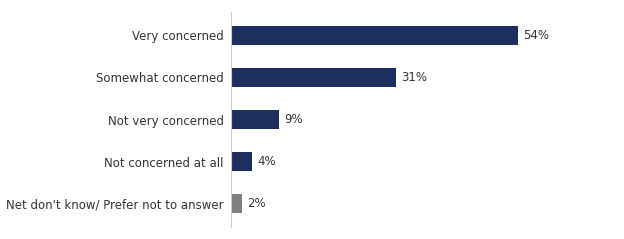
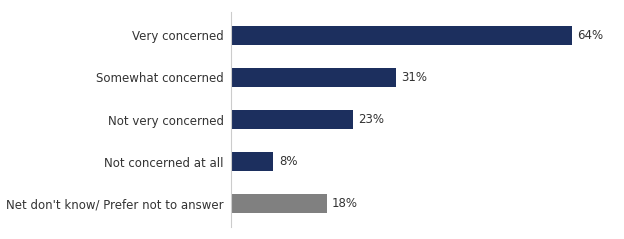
Very concerned: 54% -> 64%
Not very concerned: 9% -> 23%
Not concerned at all: 4% -> 8%
Net don't know/ Prefer not to answer: 2% -> 18%
